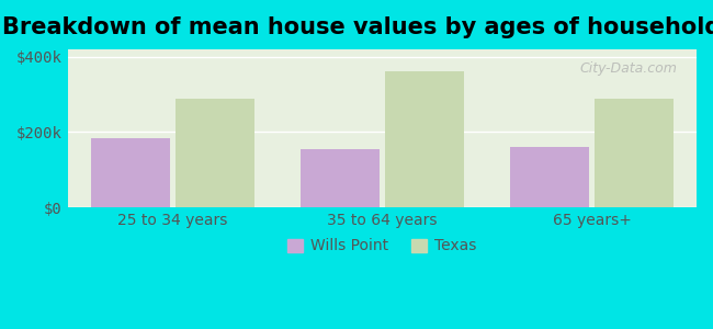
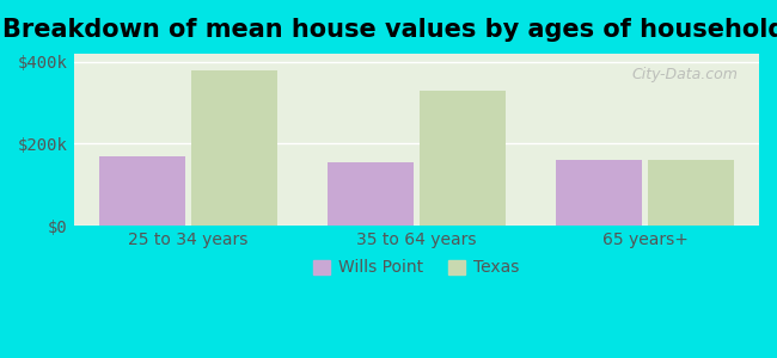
Wills Point/25 to 34 years: $185k -> $170k
Texas/25 to 34 years: $290k -> $380k
Texas/35 to 64 years: $360k -> $330k
Texas/65 years+: $290k -> $160k
